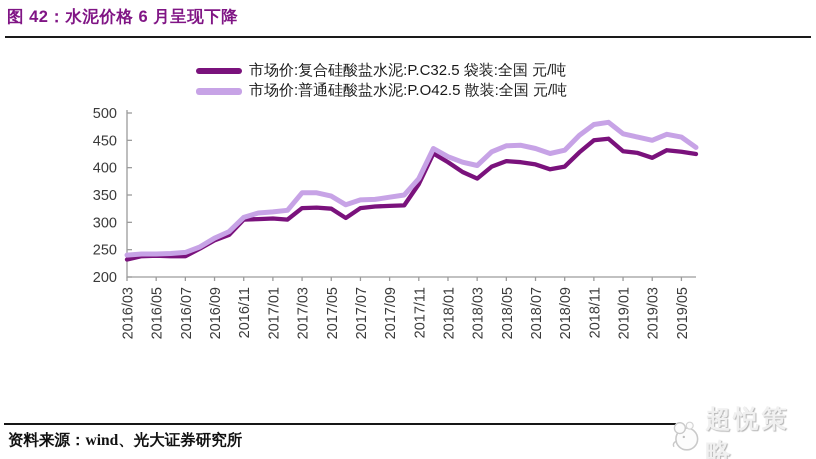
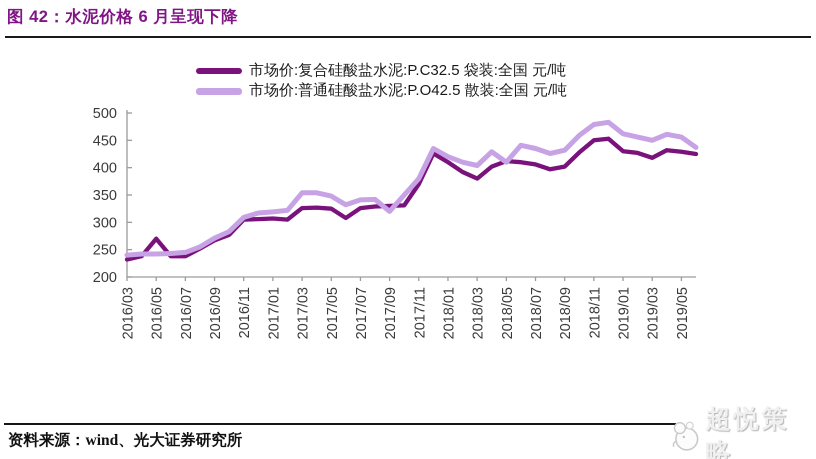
市场价:复合硅酸盐水泥:P.C32.5 袋装:全国 元/吨/2016/05: 240 -> 270
市场价:普通硅酸盐水泥:P.O42.5 散装:全国 元/吨/2017/09: 350 -> 320
市场价:普通硅酸盐水泥:P.O42.5 散装:全国 元/吨/2018/05: 440 -> 410
